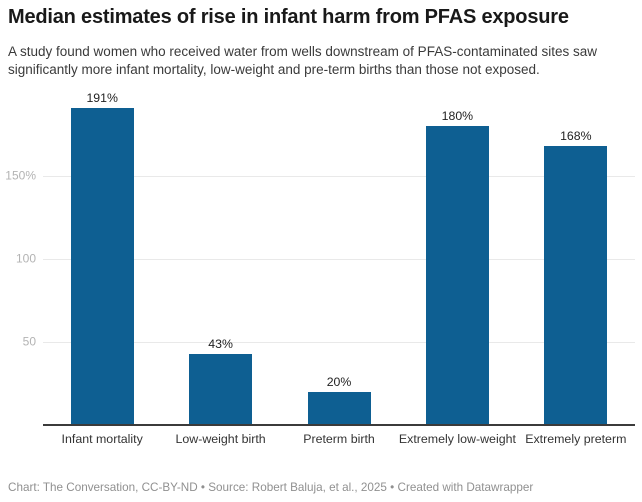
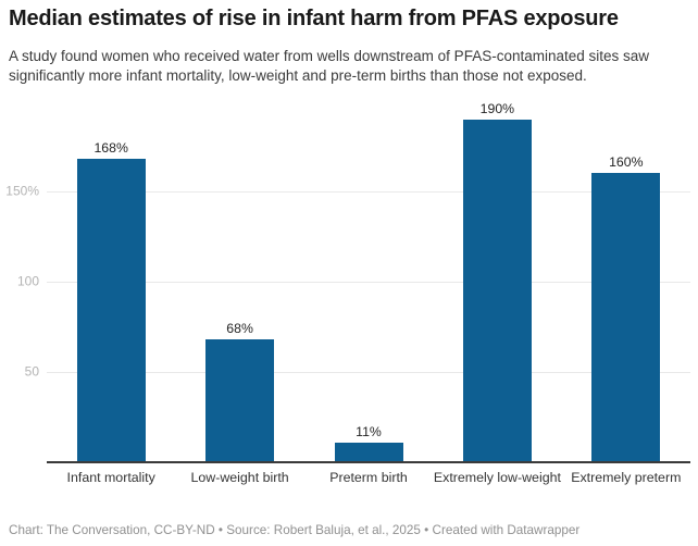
Infant mortality: 191% -> 168%
Low-weight birth: 43% -> 68%
Preterm birth: 20% -> 11%
Extremely low-weight: 180% -> 190%
Extremely preterm: 168% -> 160%
